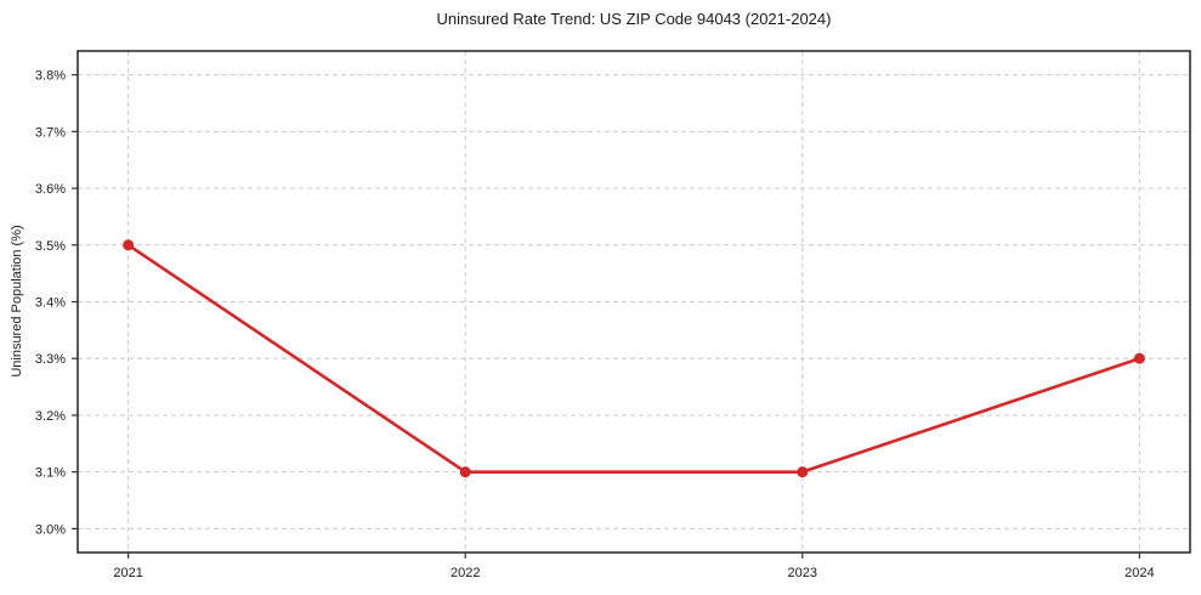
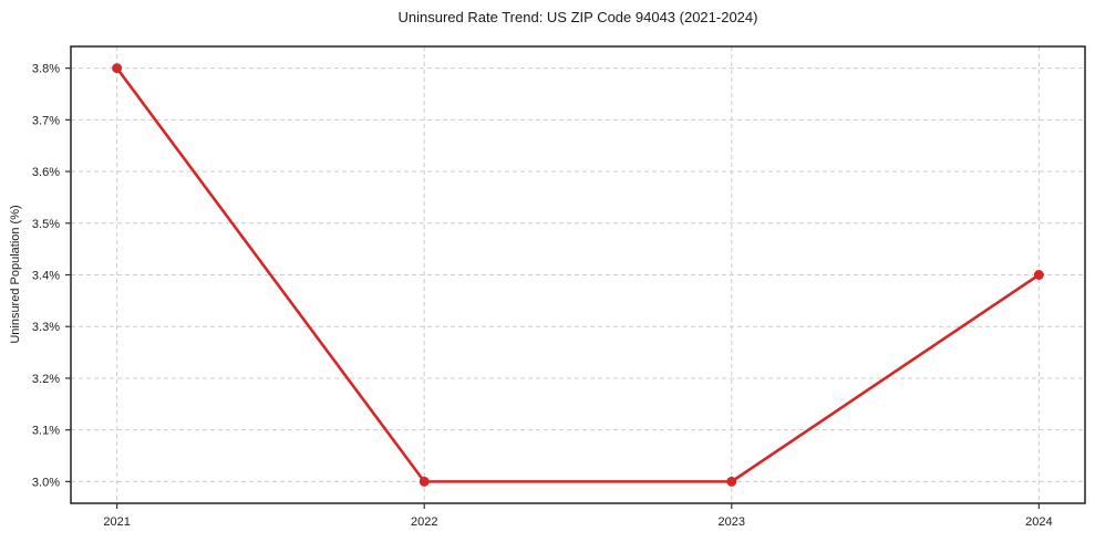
2021: 3.5% -> 3.8%
2022: 3.1% -> 3.0%
2023: 3.1% -> 3.0%
2024: 3.3% -> 3.4%
